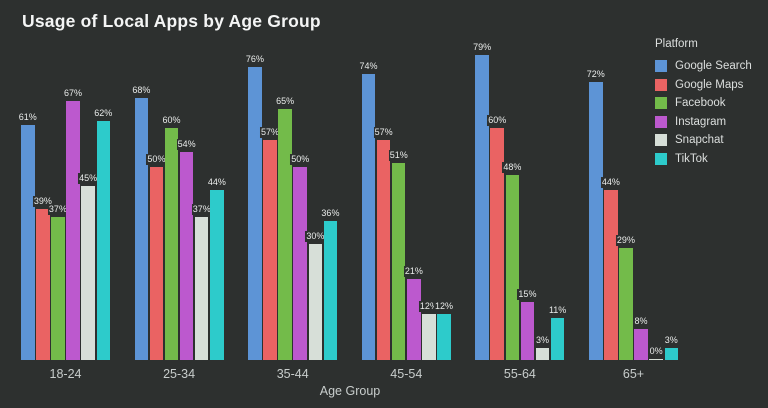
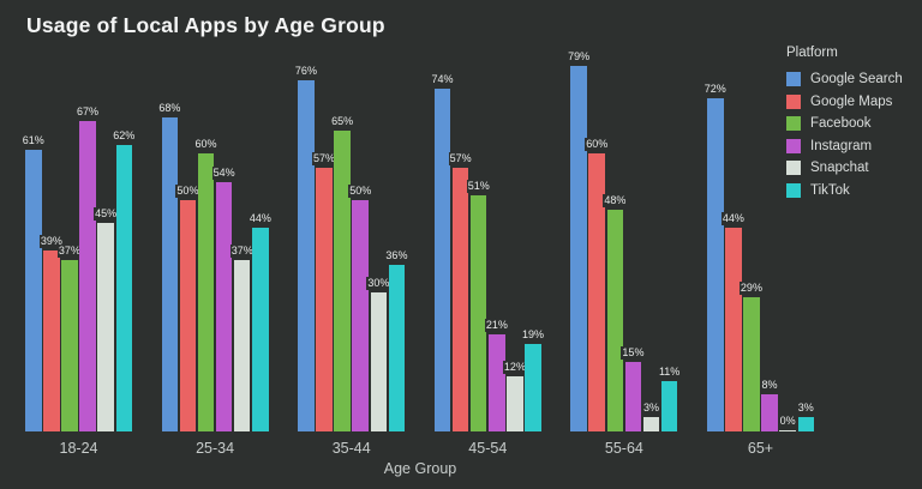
TikTok/45-54: 12% -> 19%
